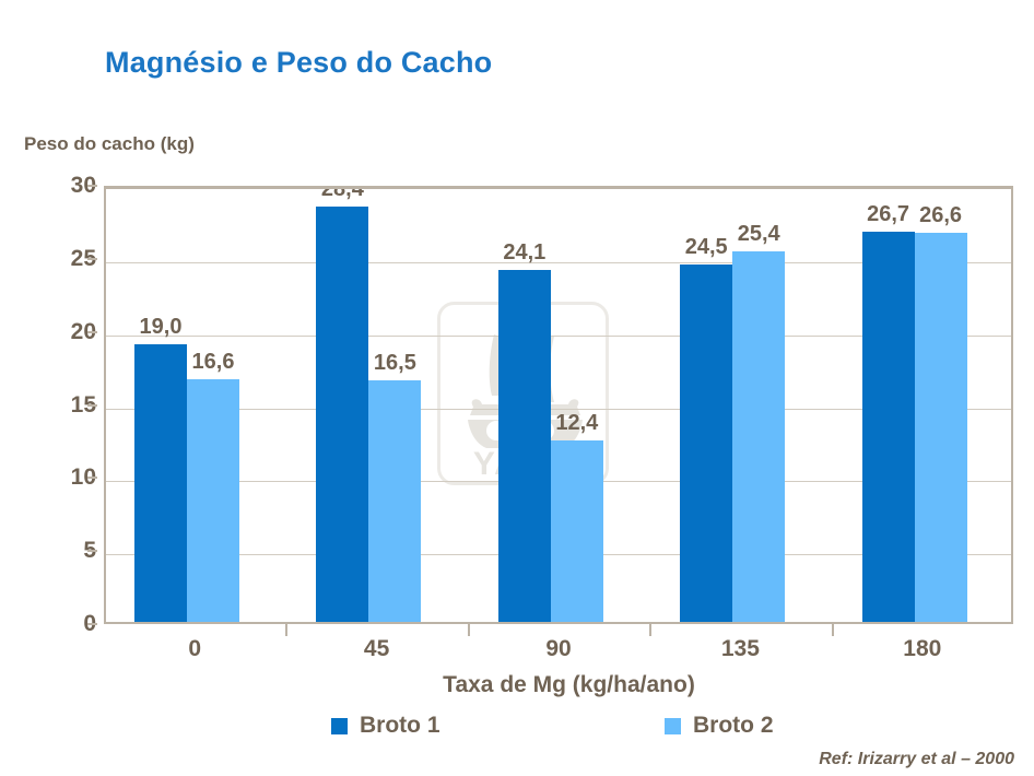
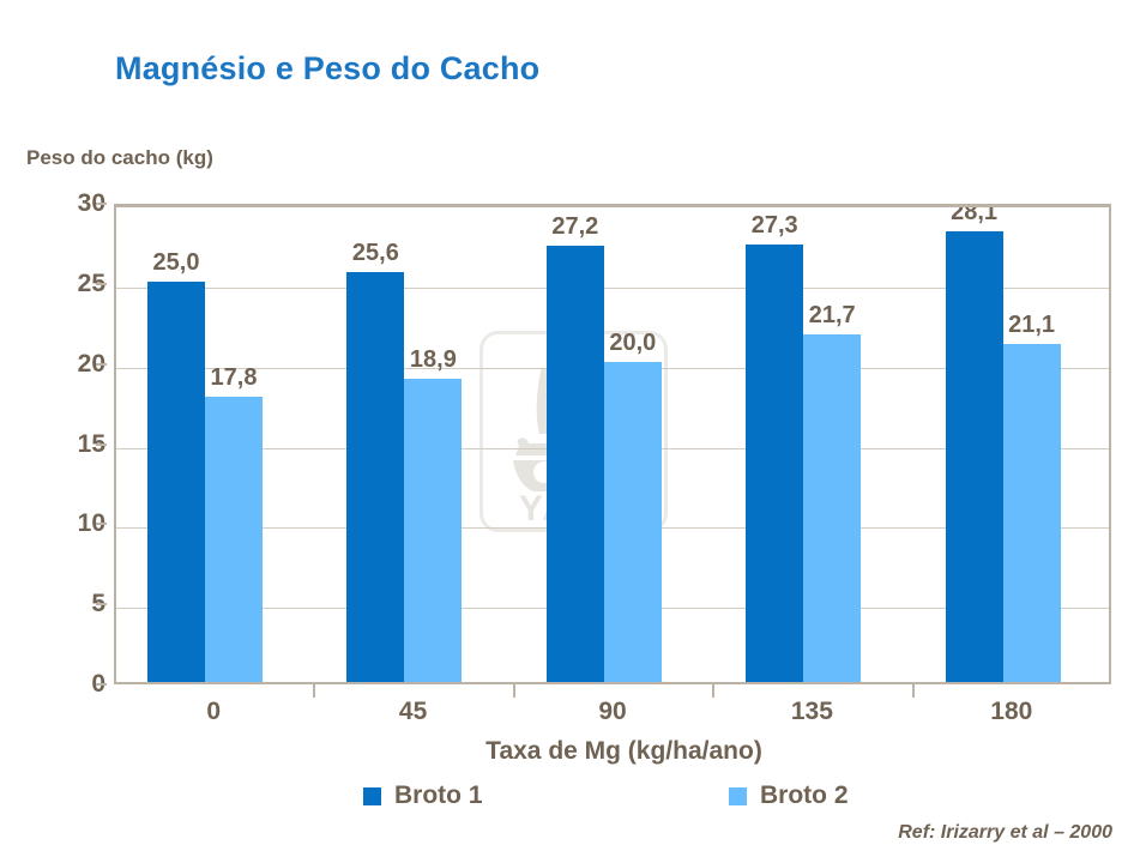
Broto 1/0: 19,0 -> 25,0
Broto 2/0: 16,6 -> 17,8
Broto 1/45: 28,4 -> 25,6
Broto 2/45: 16,5 -> 18,9
Broto 1/90: 24,1 -> 27,2
Broto 2/90: 12,4 -> 20,0
Broto 1/135: 24,5 -> 27,3
Broto 2/135: 25,4 -> 21,7
Broto 1/180: 26,7 -> 28,1
Broto 2/180: 26,6 -> 21,1
